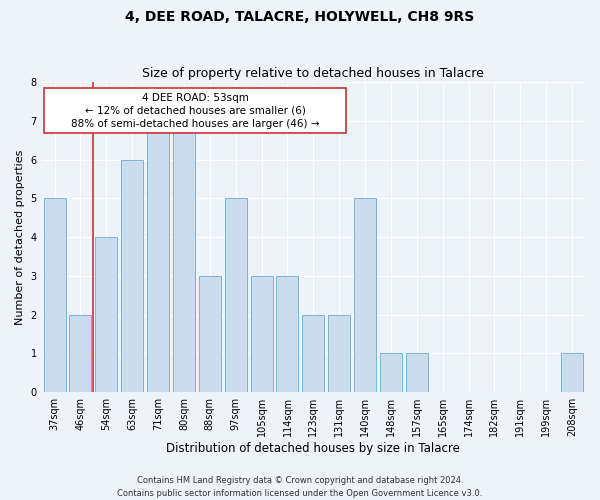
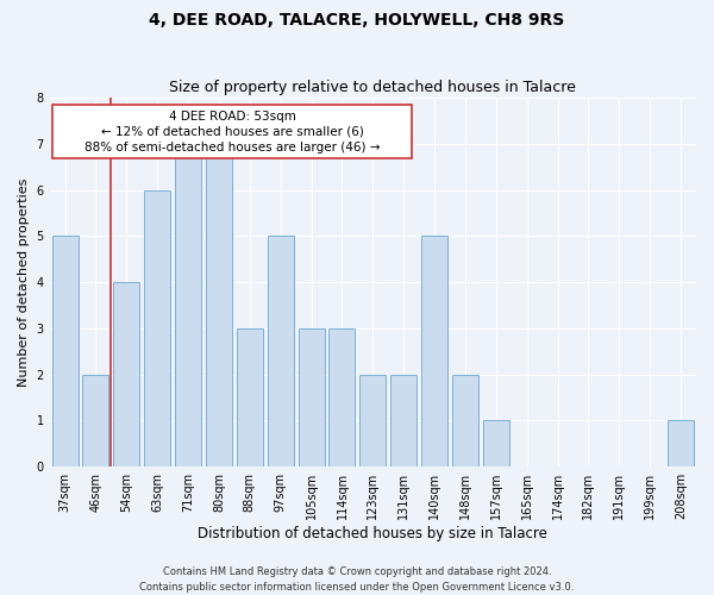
148sqm: 1 -> 2
